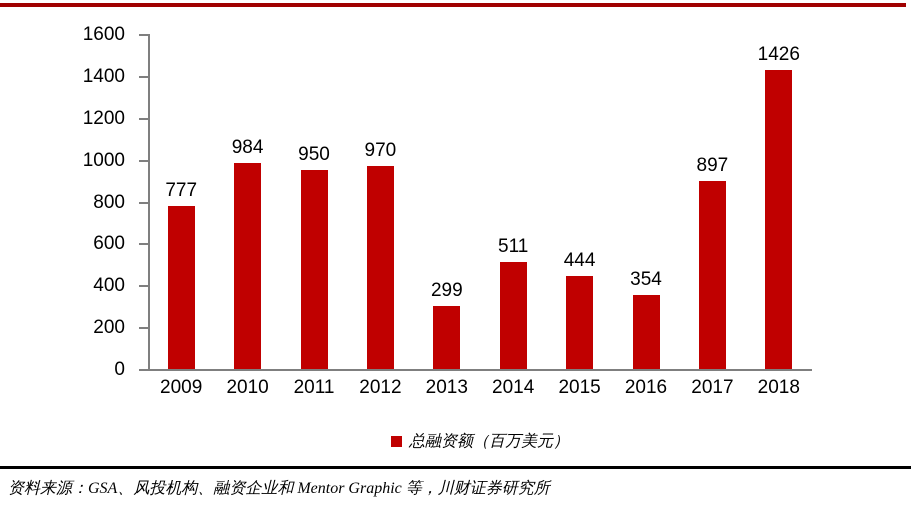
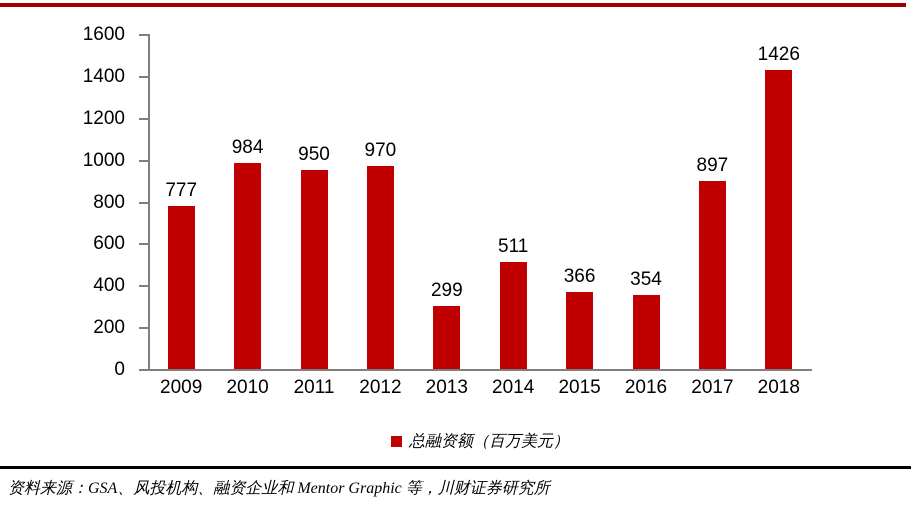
2015: 444 -> 366
